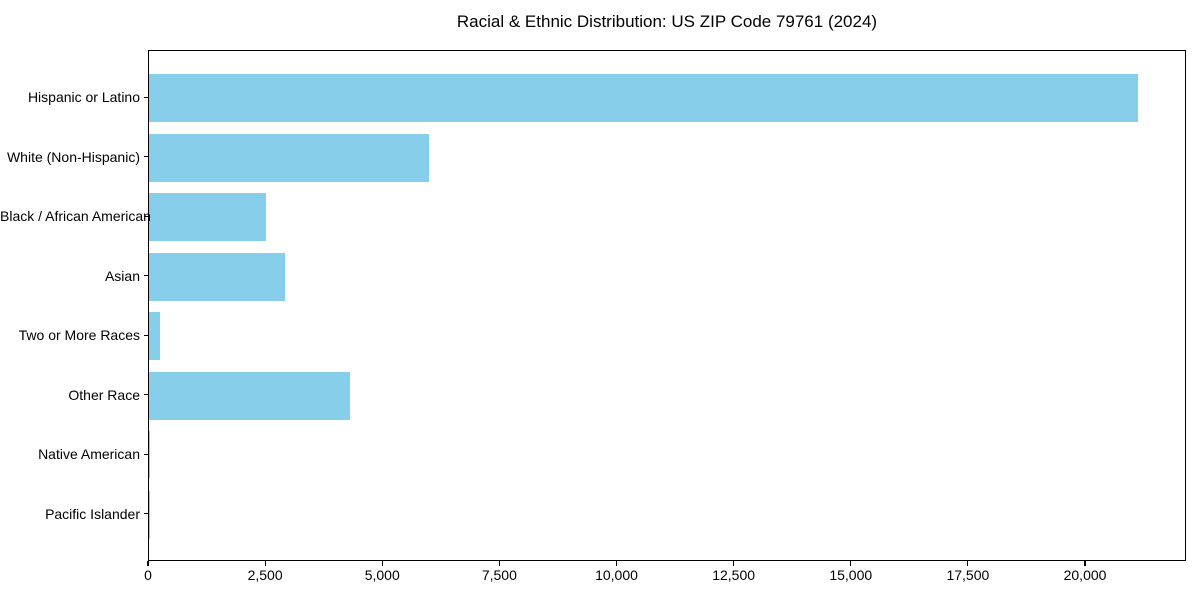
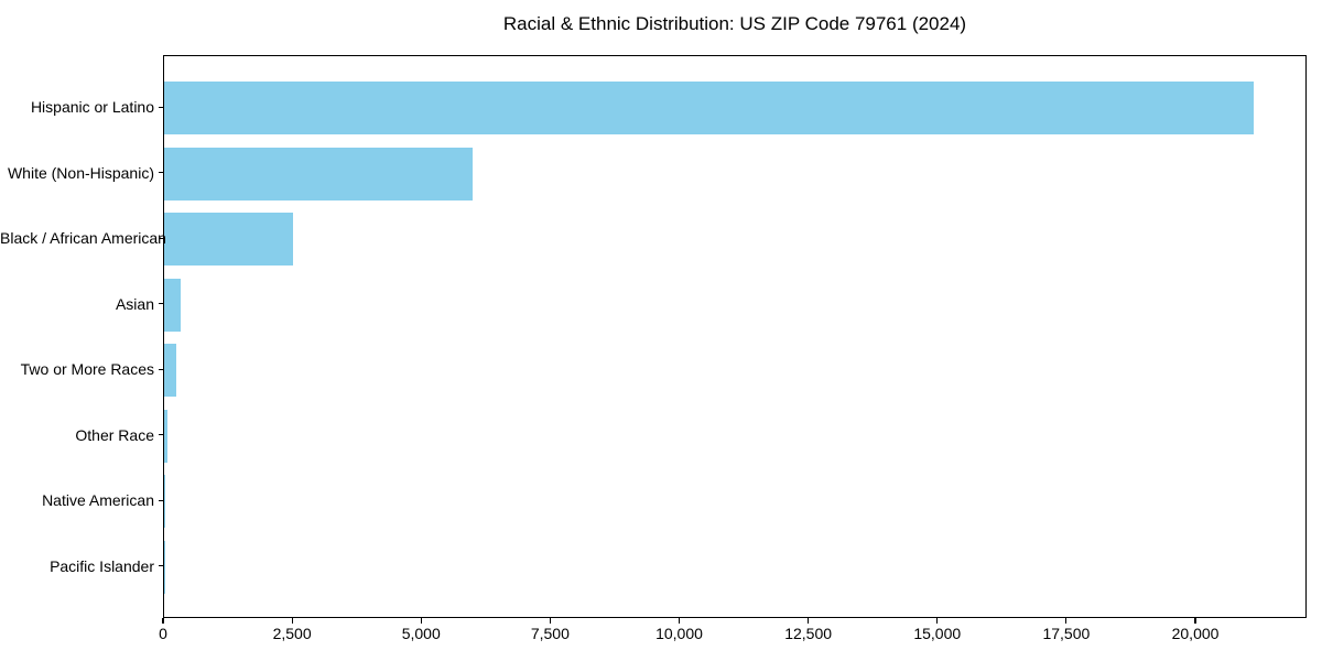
Asian: 2900 -> 300
Other Race: 4300 -> 100
